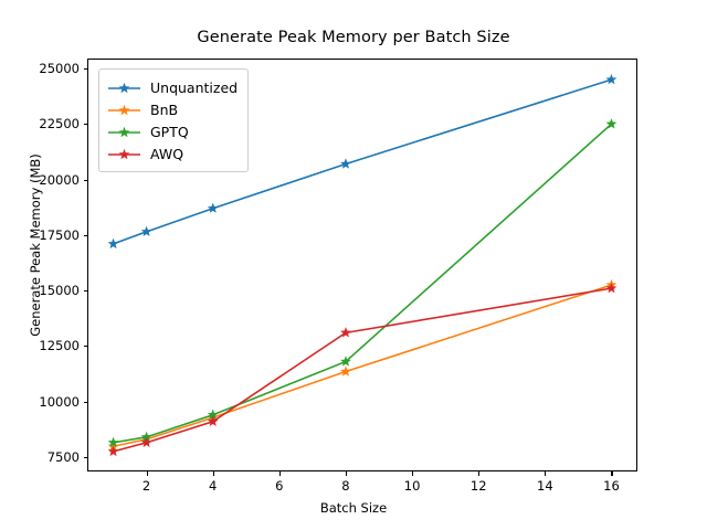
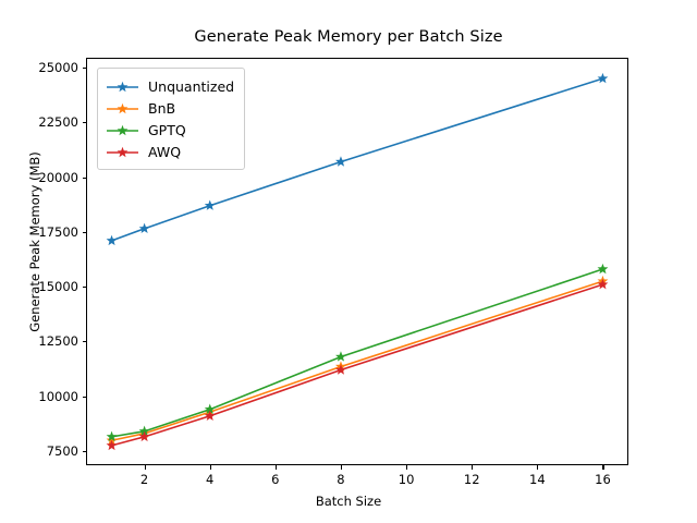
AWQ/8: 13100 -> 11200
GPTQ/16: 22500 -> 15800
